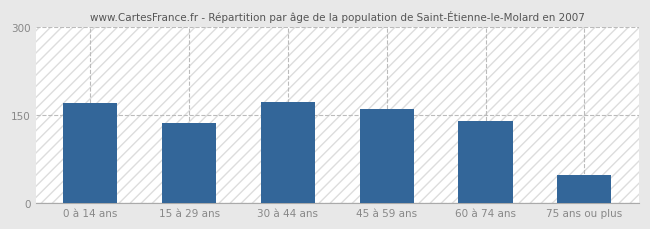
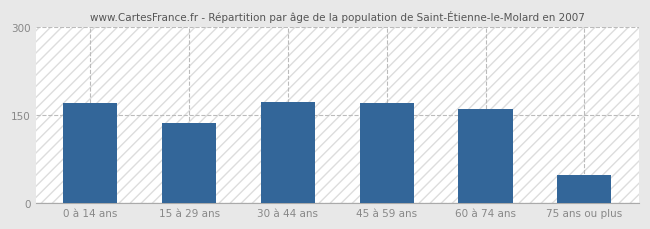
45 à 59 ans: 161 -> 170
60 à 74 ans: 139 -> 160
